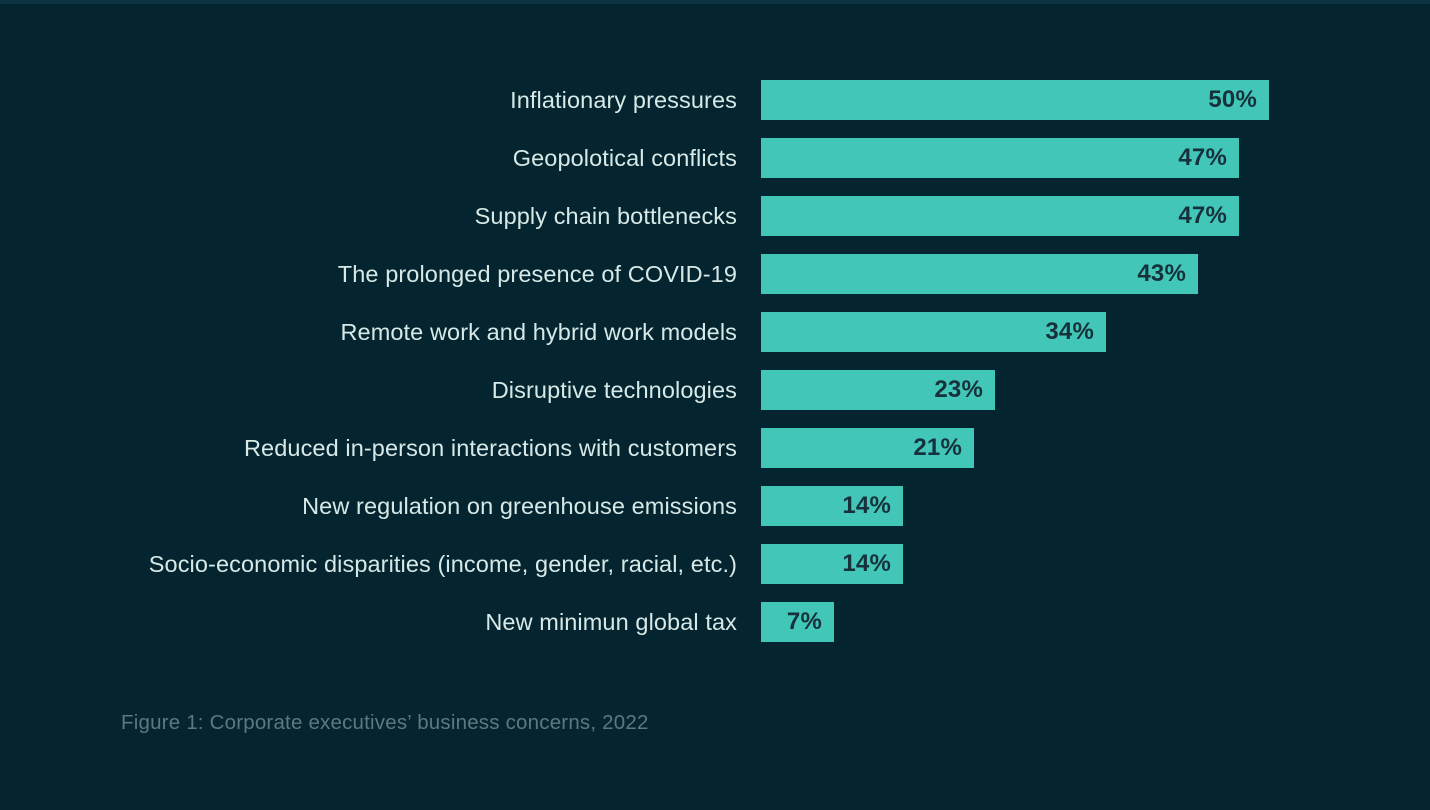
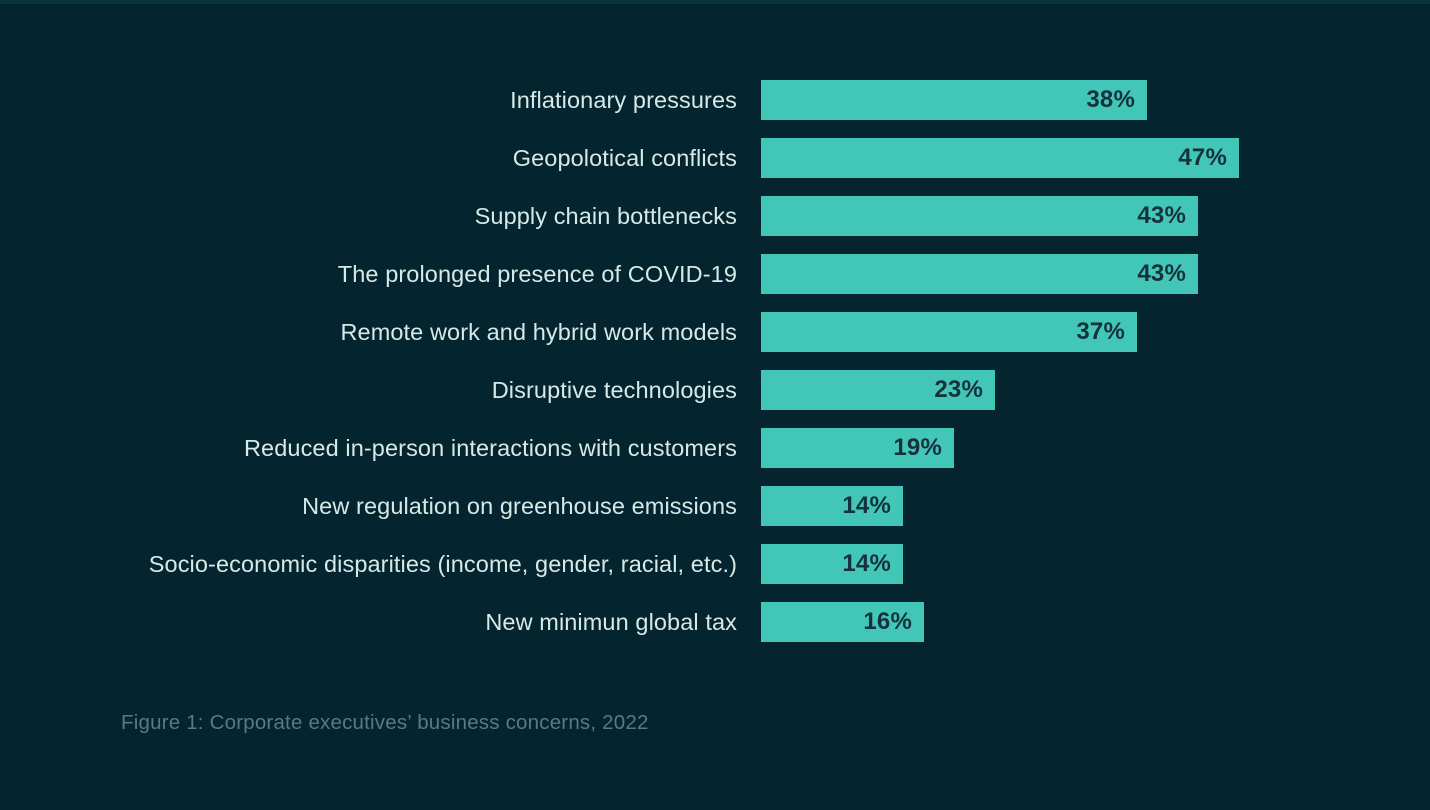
Inflationary pressures: 50% -> 38%
Supply chain bottlenecks: 47% -> 43%
Remote work and hybrid work models: 34% -> 37%
Reduced in-person interactions with customers: 21% -> 19%
New minimun global tax: 7% -> 16%
